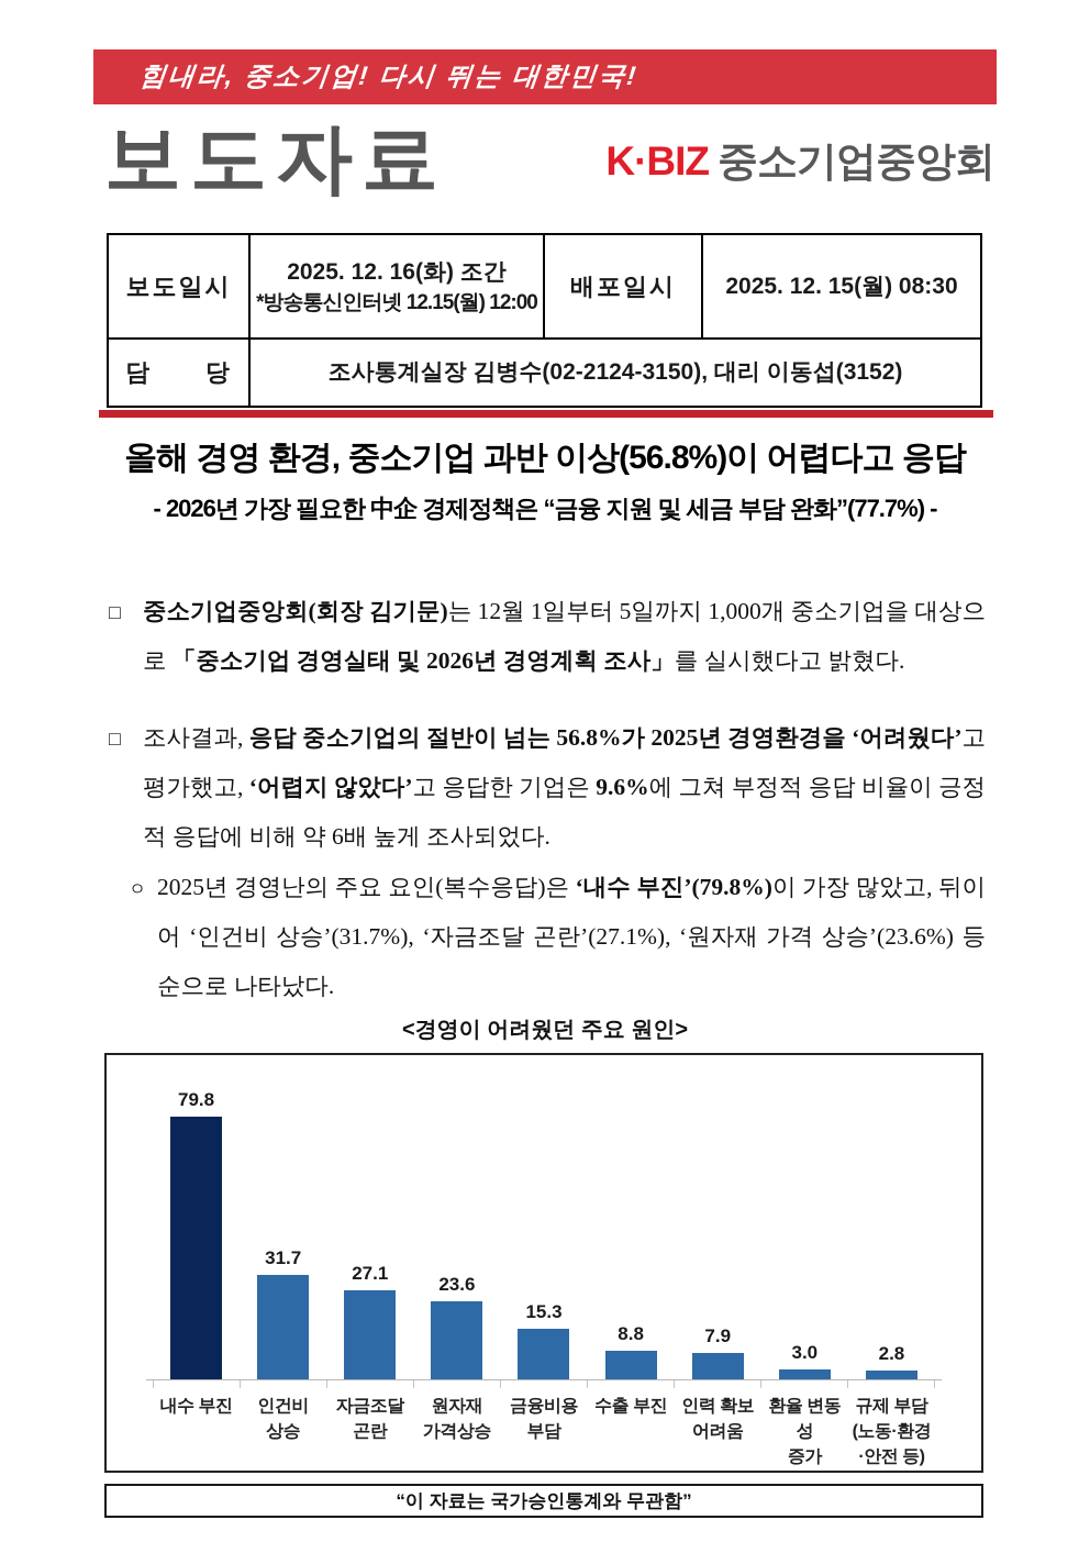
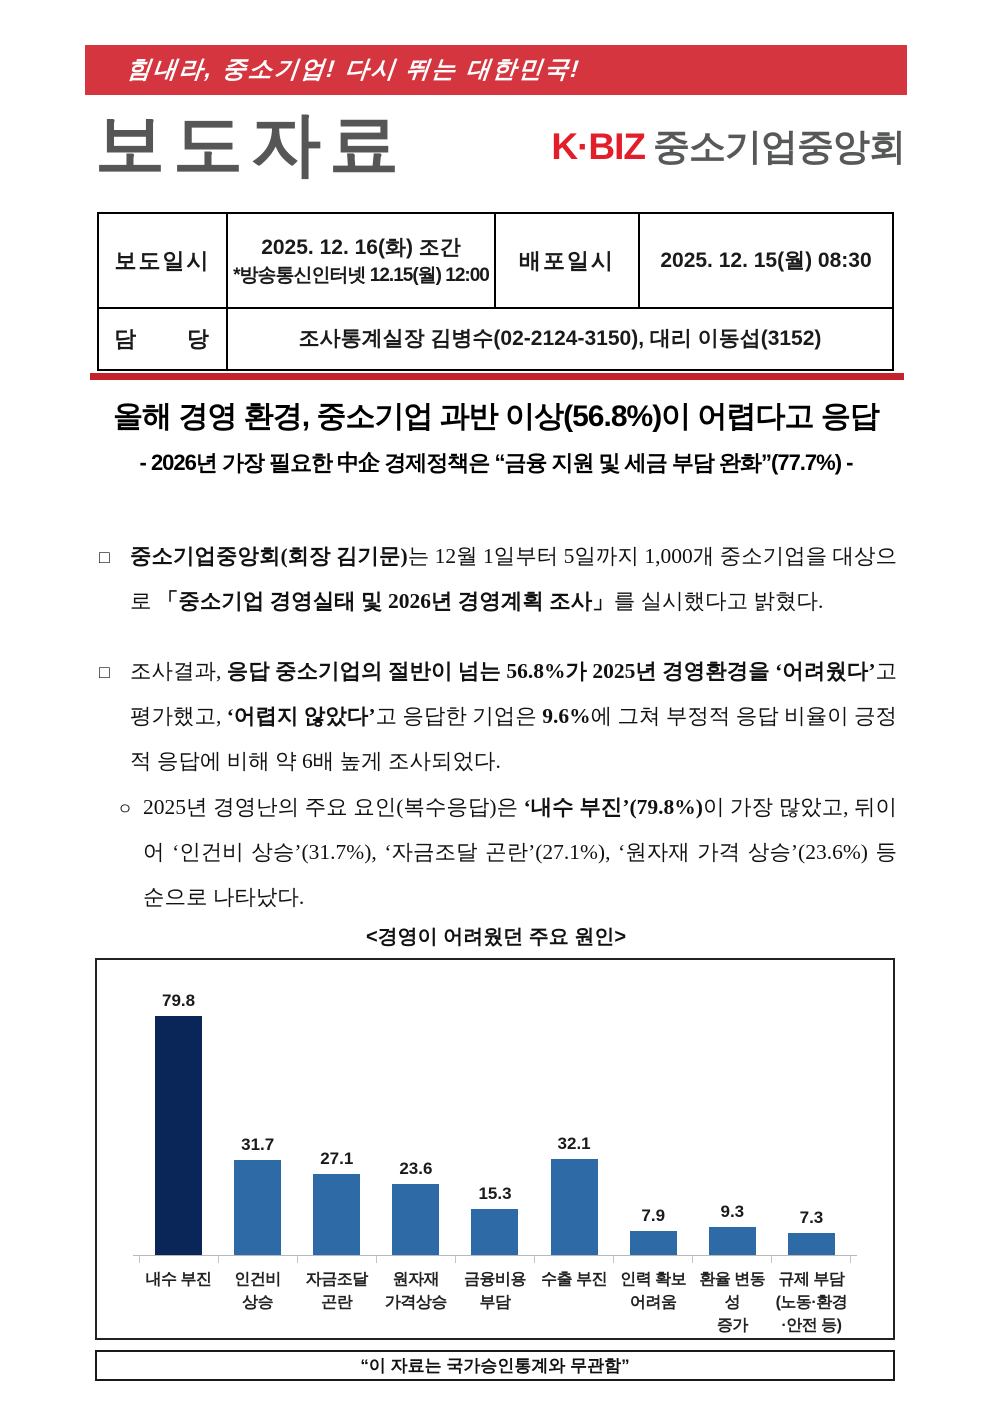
수출 부진: 8.8 -> 32.1
환율 변동성 증가: 3.0 -> 9.3
규제 부담 (노동·환경 ·안전 등): 2.8 -> 7.3
